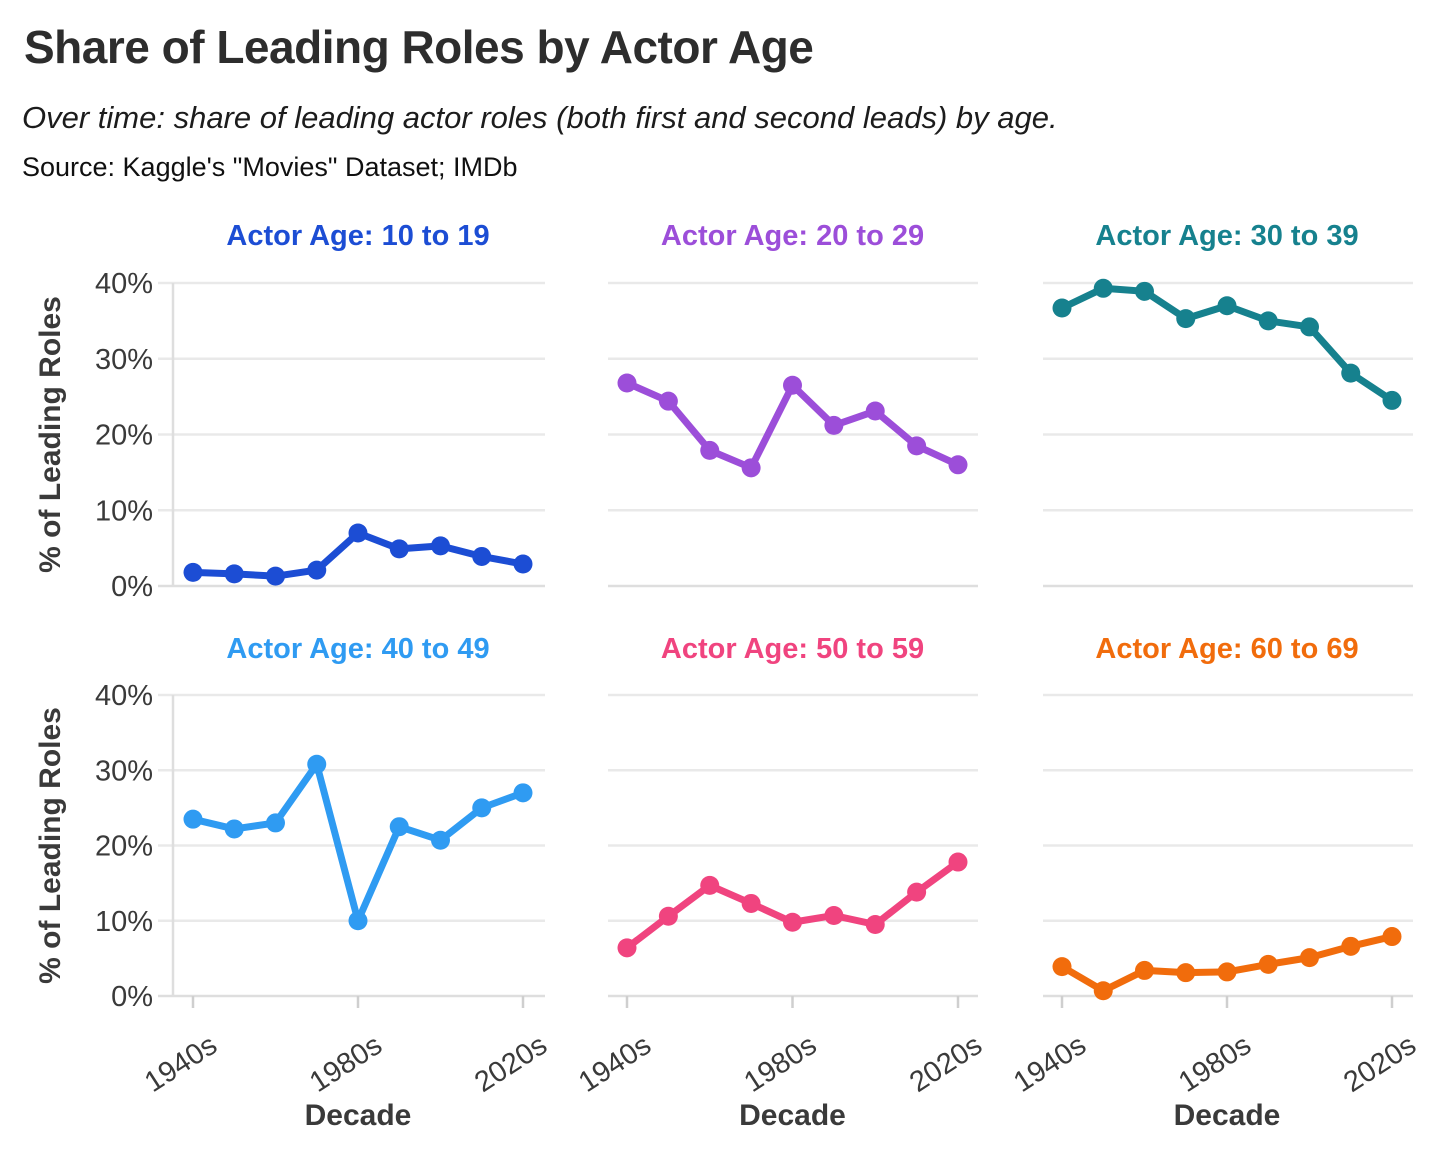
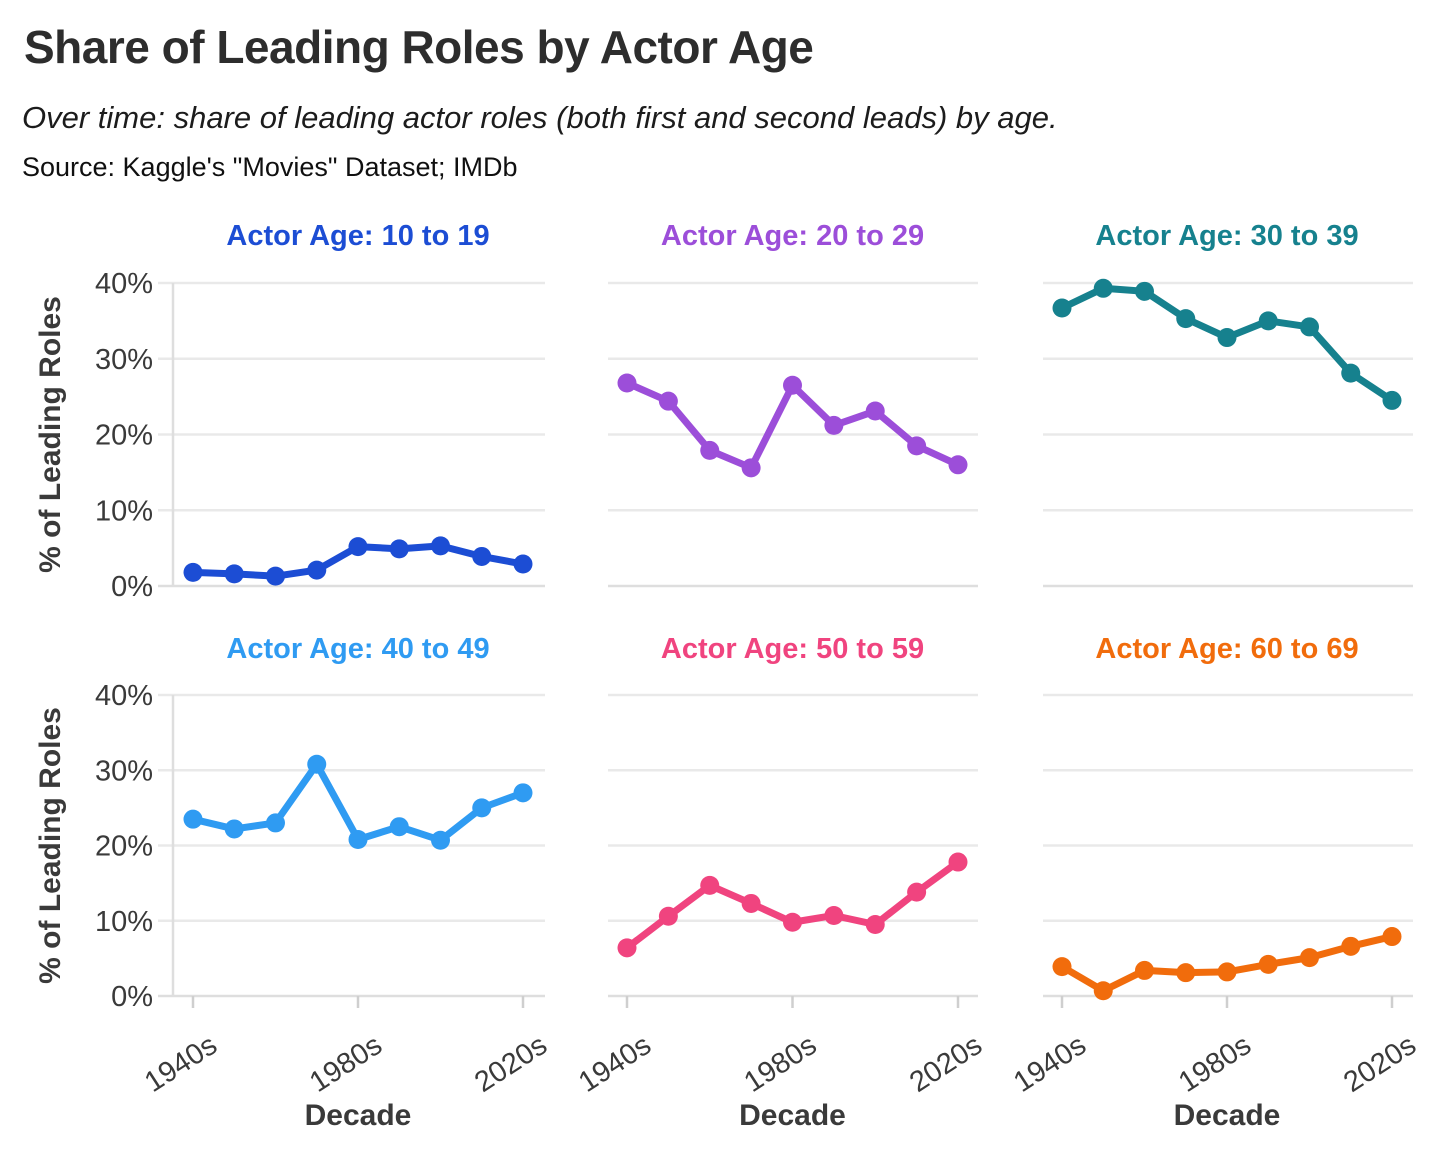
Actor Age: 10 to 19/1980s: 7% -> 5%
Actor Age: 30 to 39/1980s: 37% -> 33%
Actor Age: 40 to 49/1980s: 10% -> 21%
